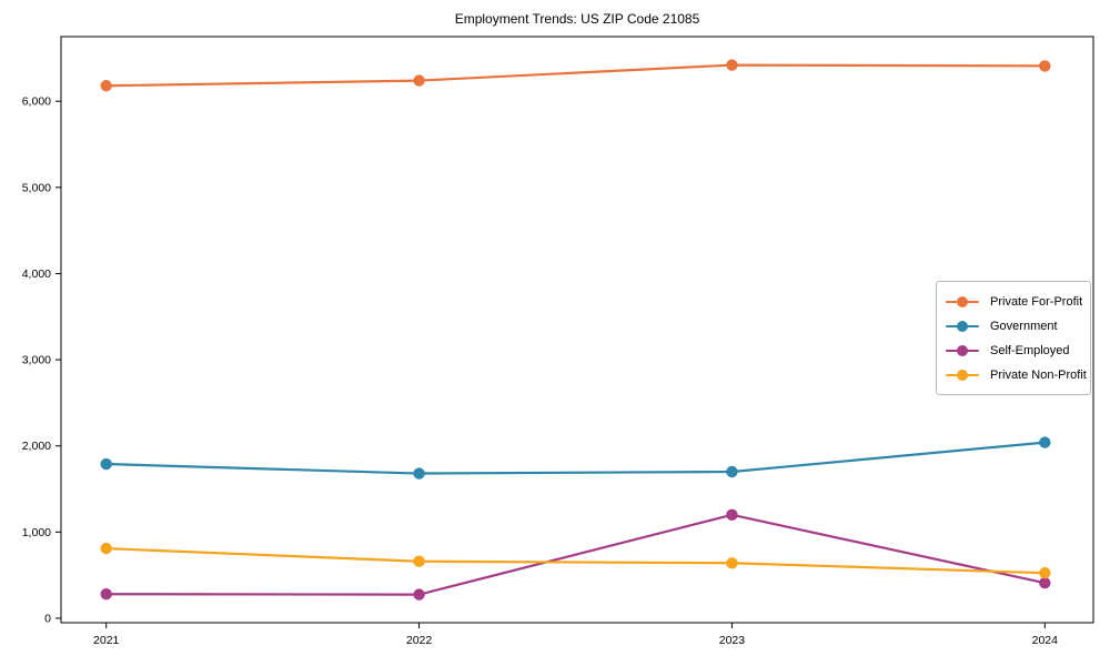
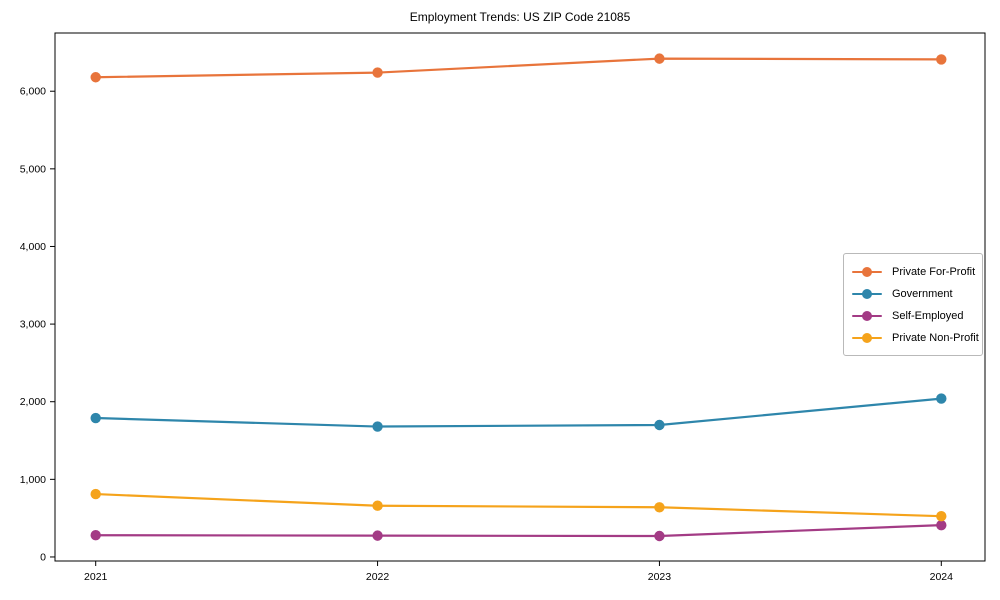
Self-Employed/2023: 1200 -> 300
